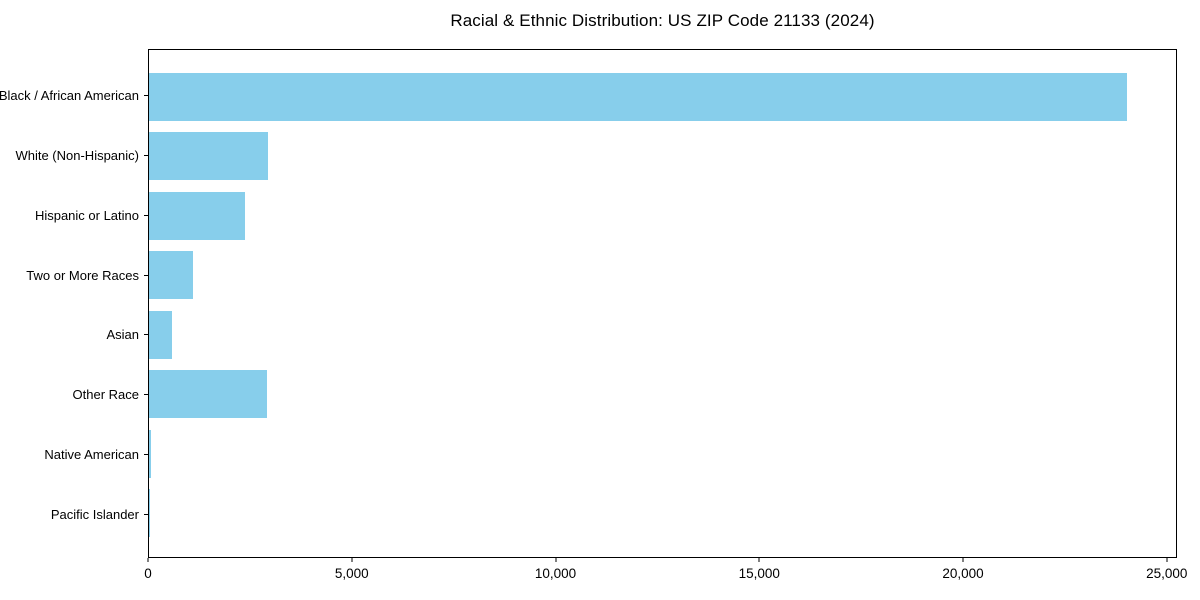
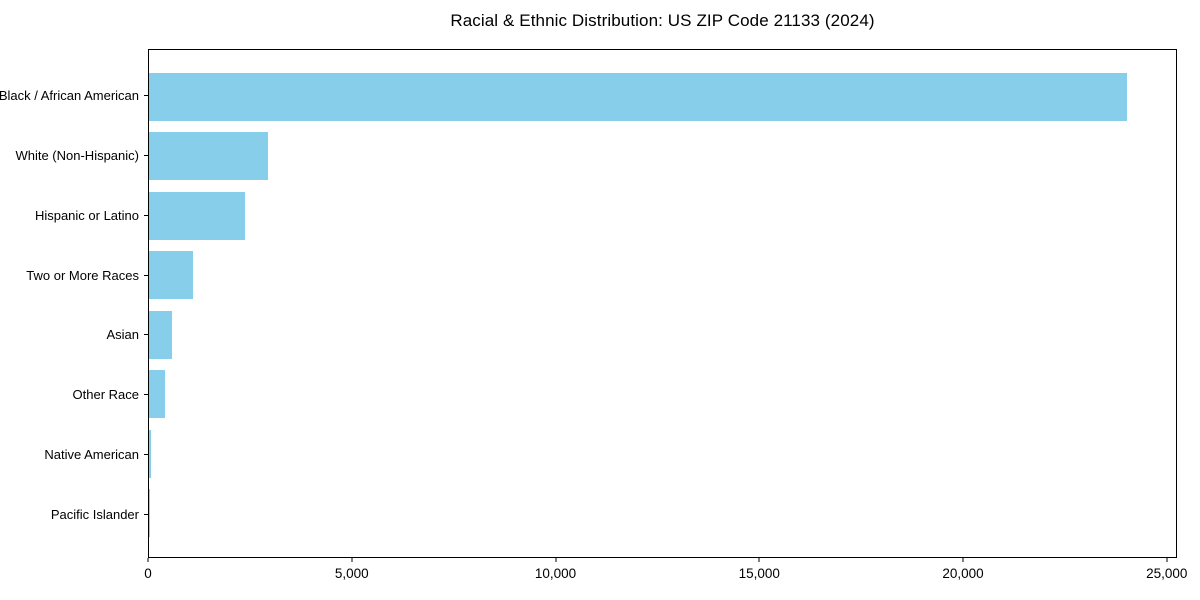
Other Race: 2900 -> 400
